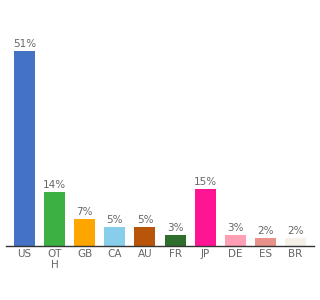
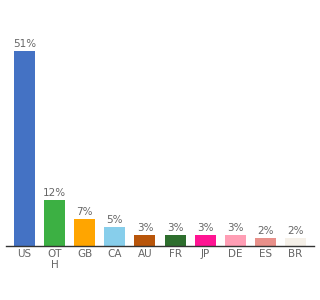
OT H: 14% -> 12%
AU: 5% -> 3%
JP: 15% -> 3%
